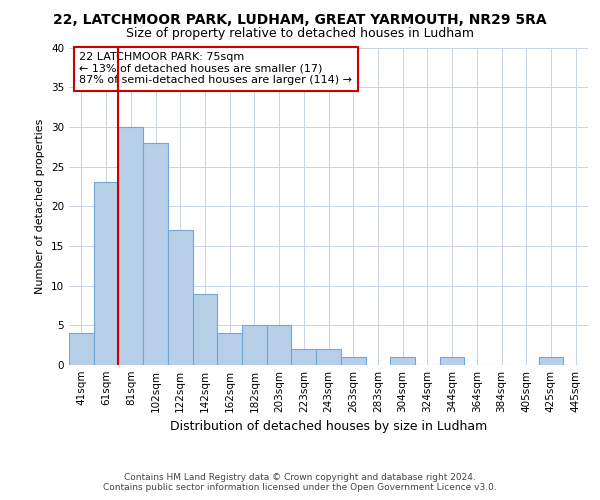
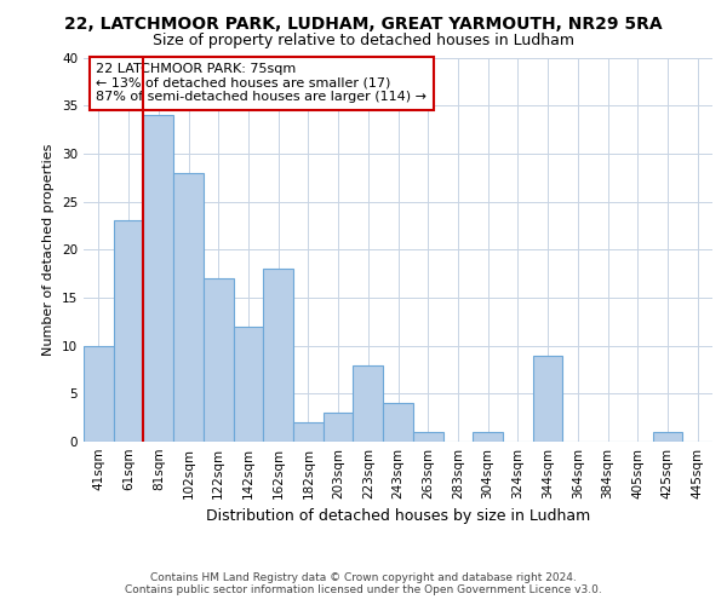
41sqm: 4 -> 10
81sqm: 30 -> 34
142sqm: 9 -> 12
162sqm: 4 -> 18
182sqm: 5 -> 2
203sqm: 5 -> 3
223sqm: 2 -> 8
243sqm: 2 -> 4
344sqm: 1 -> 9
